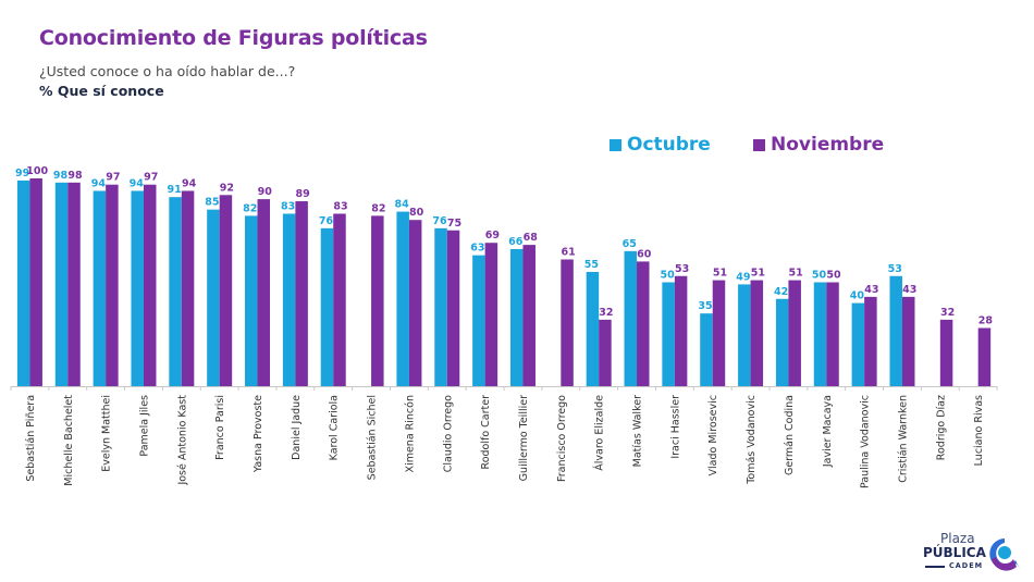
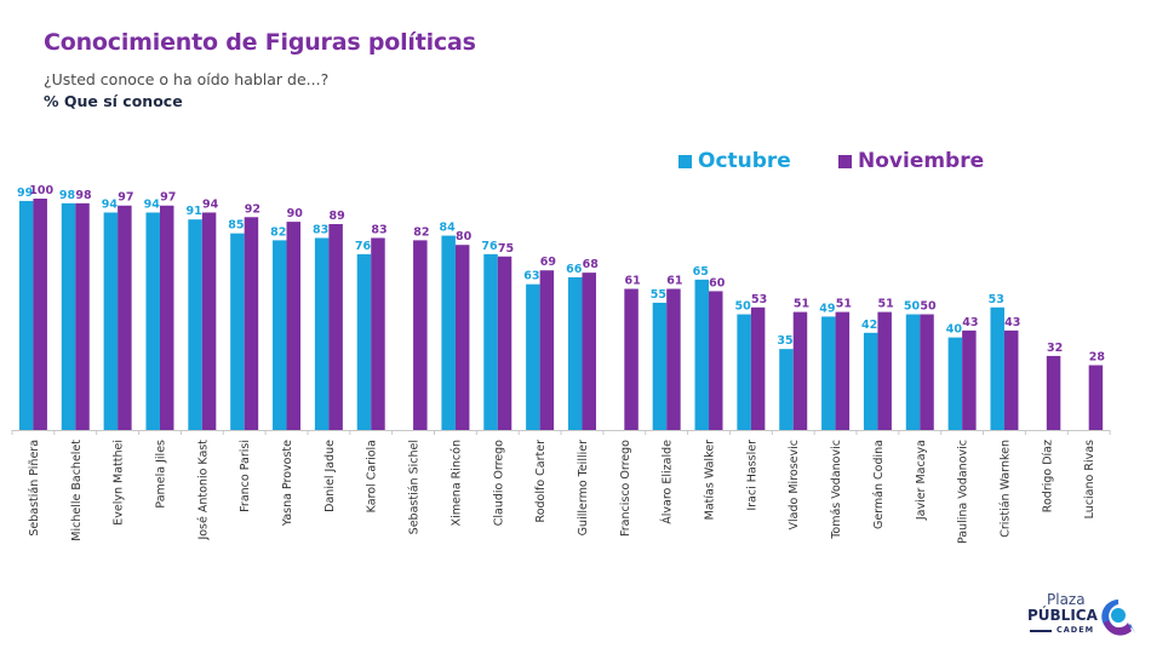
Noviembre/Álvaro Elizalde: 32 -> 61
